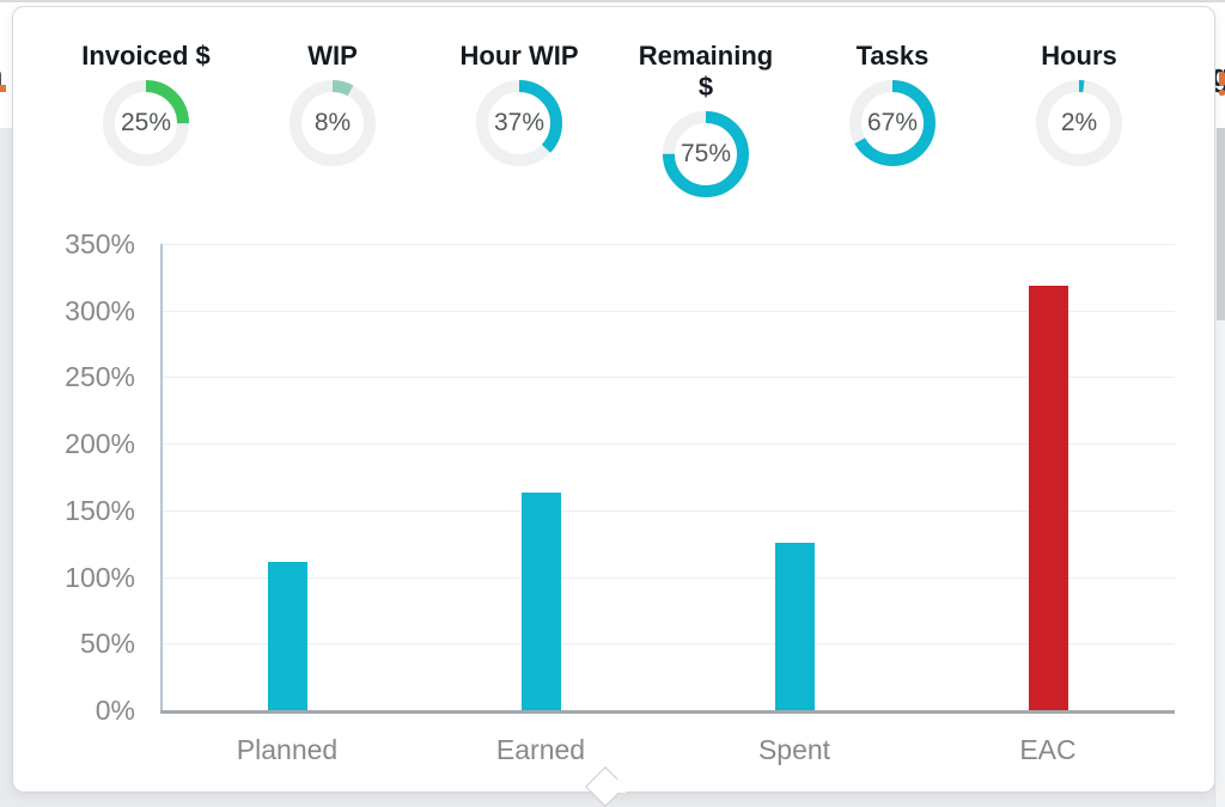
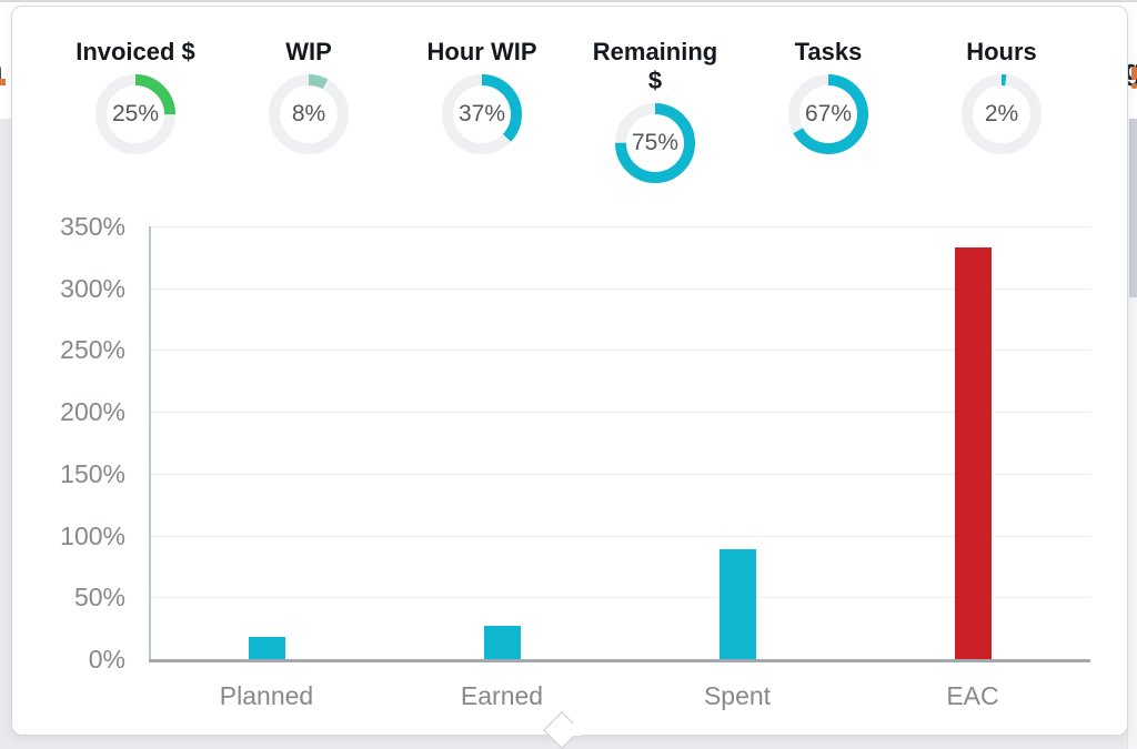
Planned: 111% -> 18%
Earned: 163% -> 27%
Spent: 126% -> 89%
EAC: 319% -> 333%
